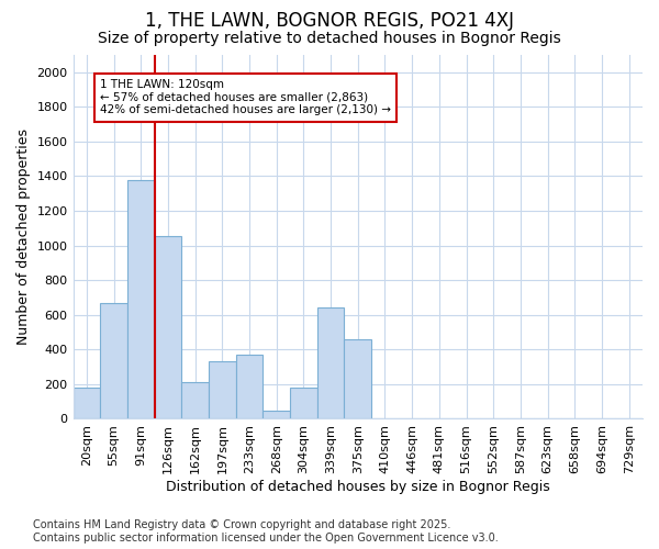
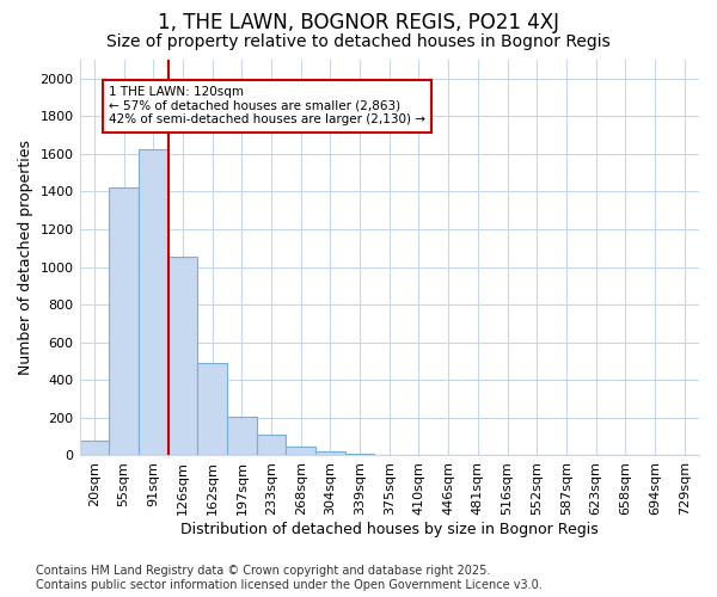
20sqm: 180 -> 80
55sqm: 670 -> 1420
91sqm: 1380 -> 1620
162sqm: 210 -> 490
197sqm: 330 -> 200
233sqm: 370 -> 110
304sqm: 180 -> 20
339sqm: 640 -> 10
375sqm: 460 -> 0
